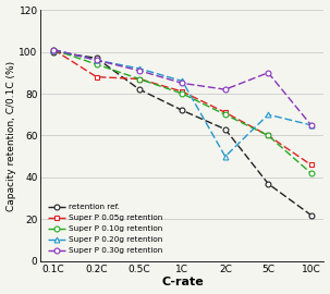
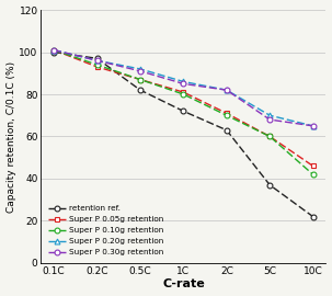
Super P 0.05g retention/0.2C: 88 -> 93
Super P 0.20g retention/2C: 50 -> 82
Super P 0.30g retention/5C: 90 -> 68
